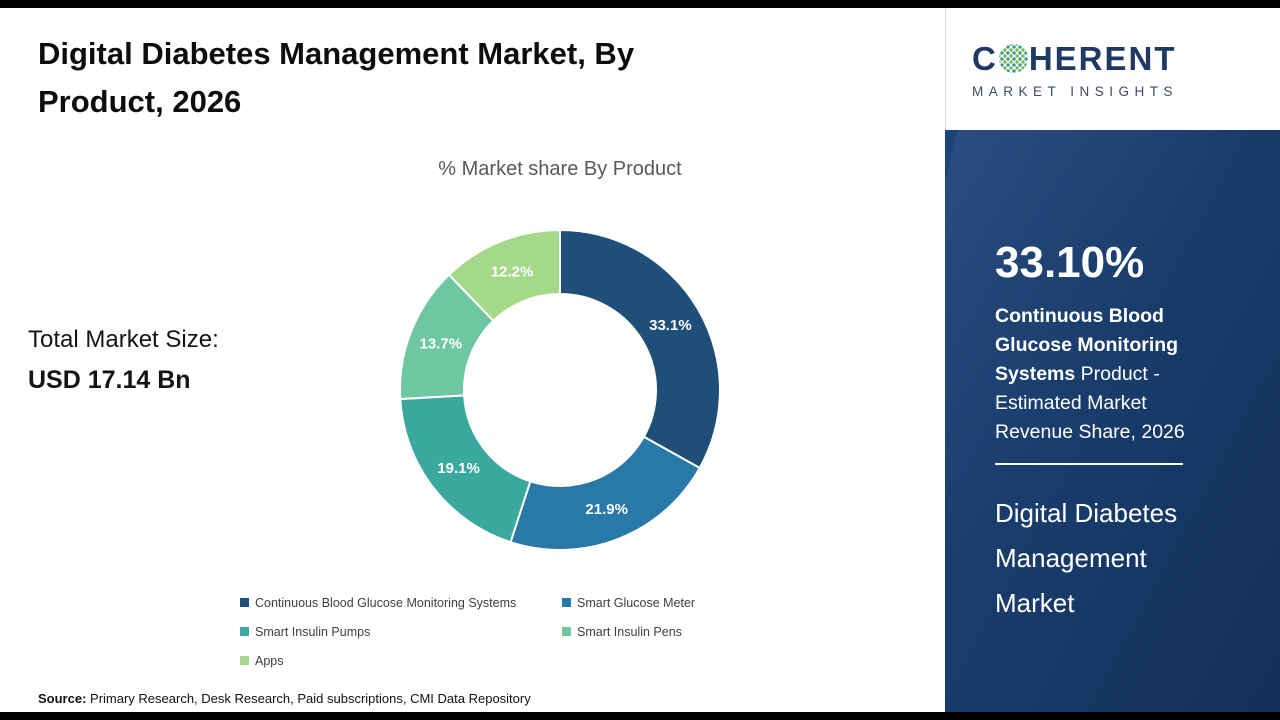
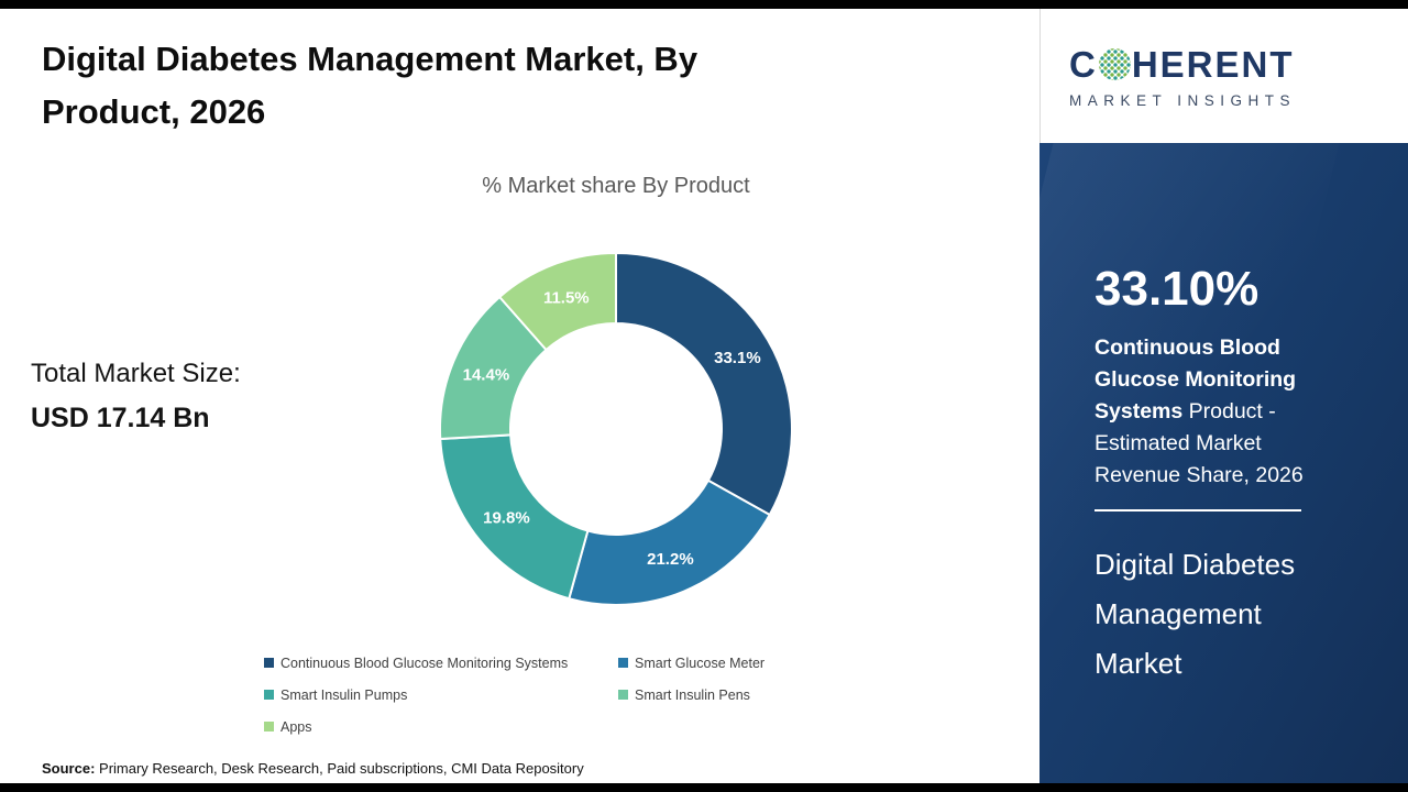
Smart Glucose Meter: 21.9% -> 21.2%
Smart Insulin Pumps: 19.1% -> 19.8%
Smart Insulin Pens: 13.7% -> 14.4%
Apps: 12.2% -> 11.5%
